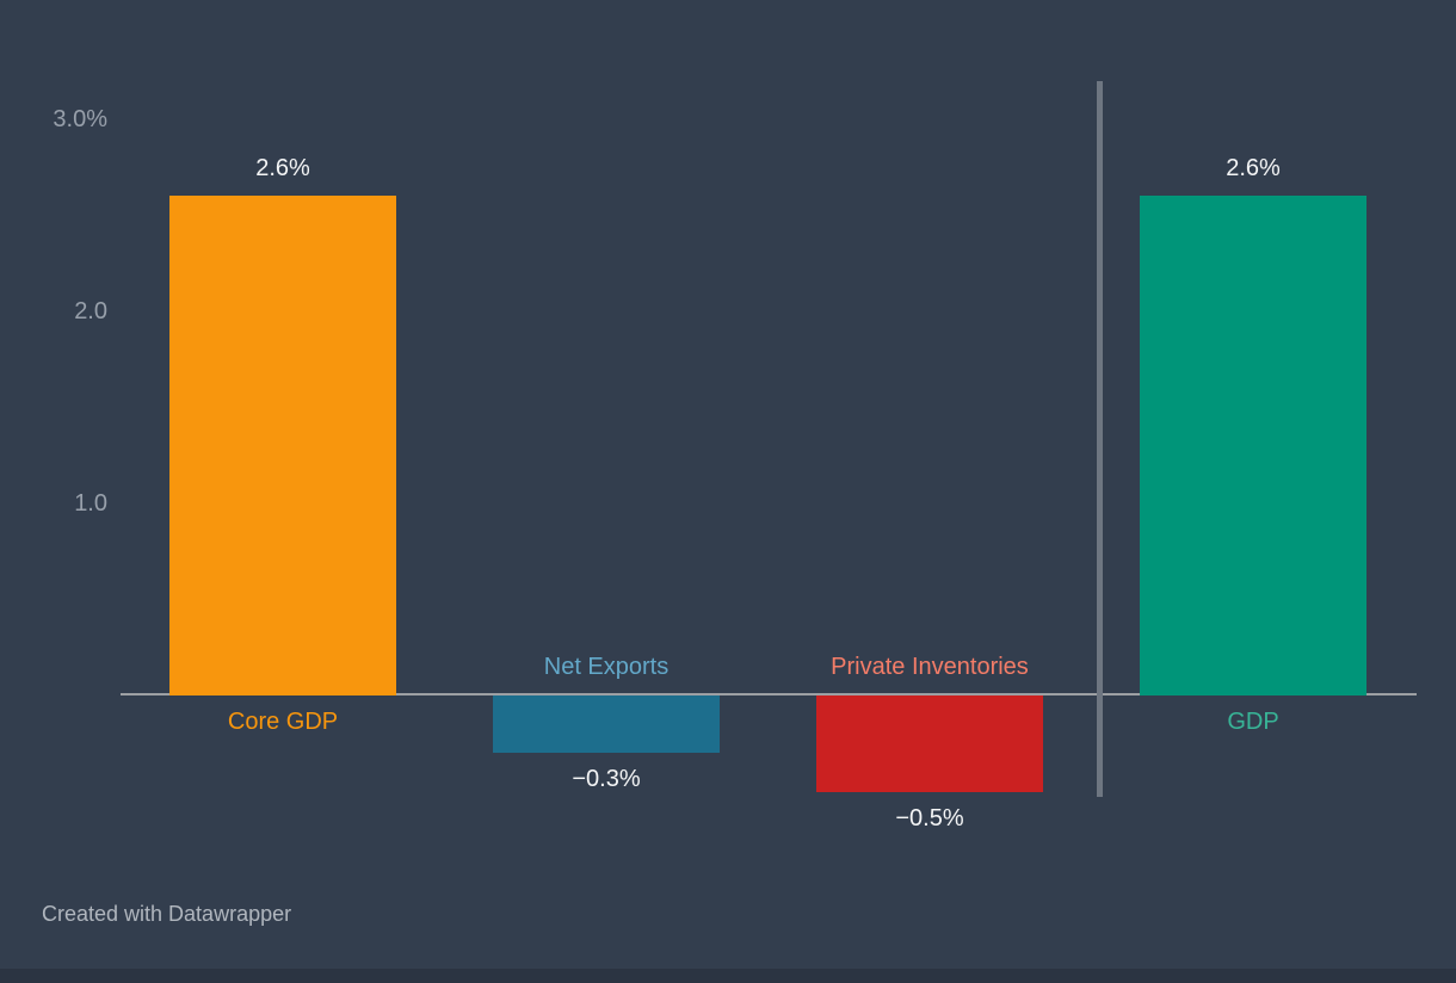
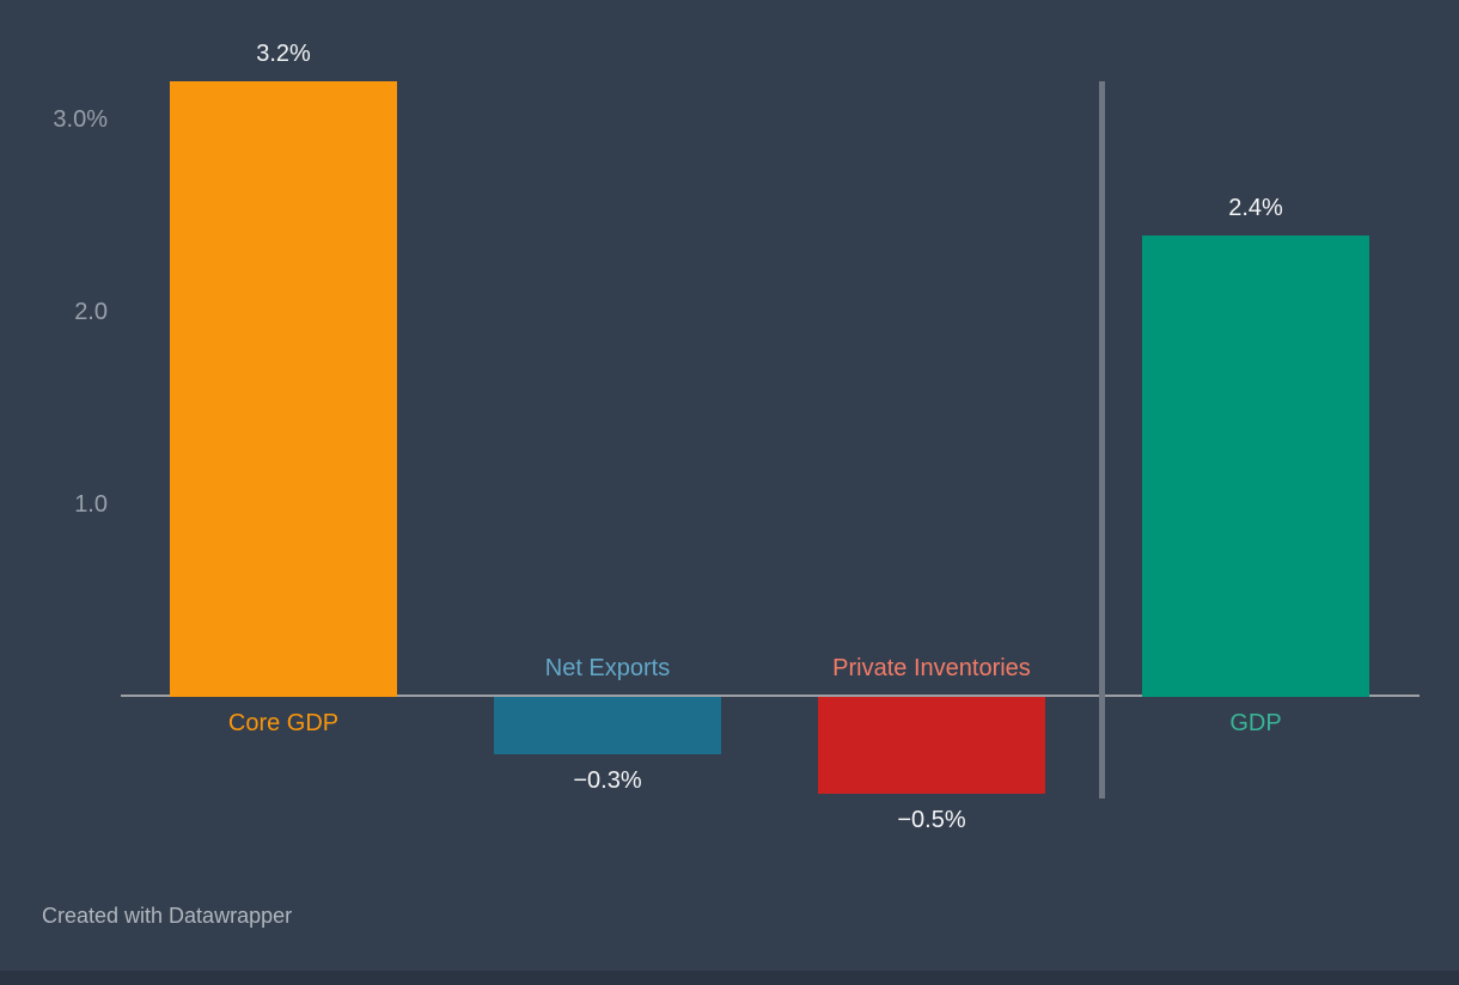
Core GDP: 2.6% -> 3.2%
GDP: 2.6% -> 2.4%
